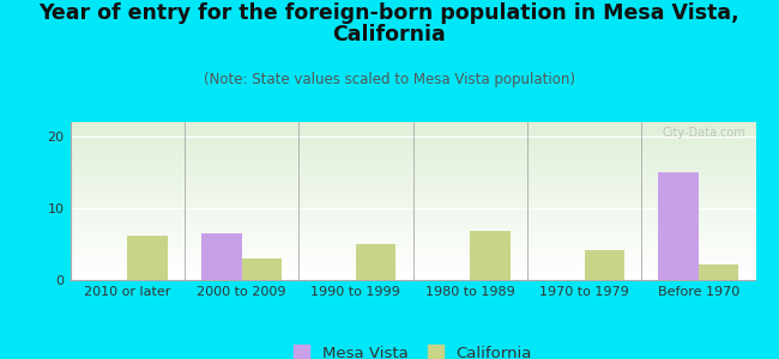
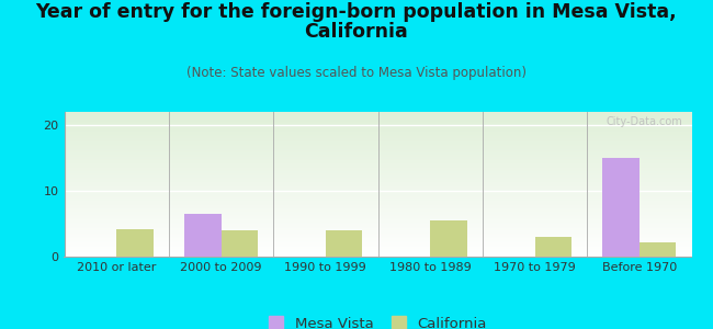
California/2010 or later: 6.2 -> 4.2
California/2000 to 2009: 3.0 -> 4.0
California/1990 to 1999: 5.0 -> 4.0
California/1980 to 1989: 6.8 -> 5.5
California/1970 to 1979: 4.2 -> 3.0
